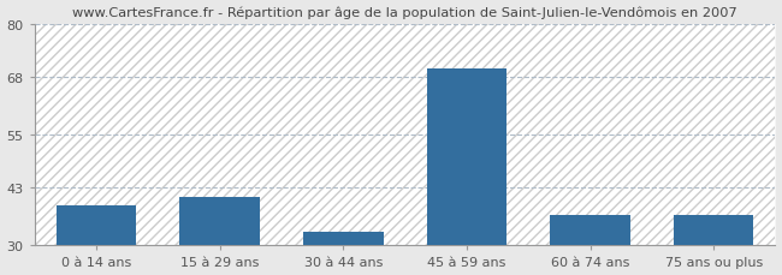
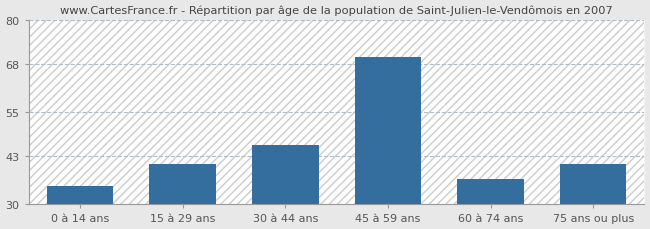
0 à 14 ans: 39 -> 35
30 à 44 ans: 33 -> 46
75 ans ou plus: 37 -> 41
